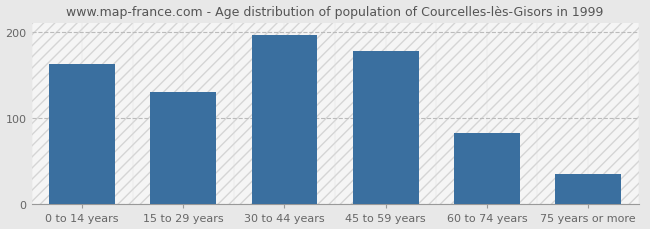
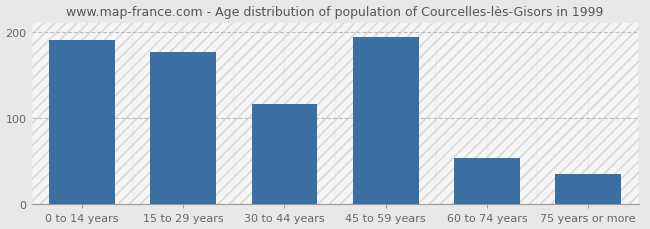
0 to 14 years: 163 -> 190
15 to 29 years: 130 -> 176
30 to 44 years: 196 -> 116
45 to 59 years: 178 -> 194
60 to 74 years: 83 -> 54
